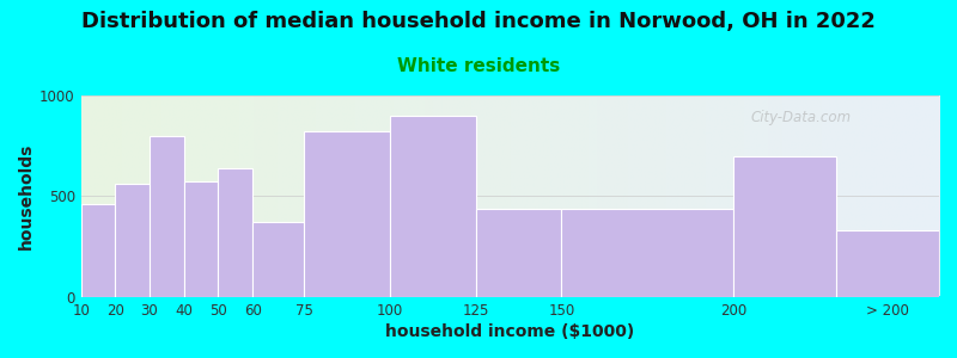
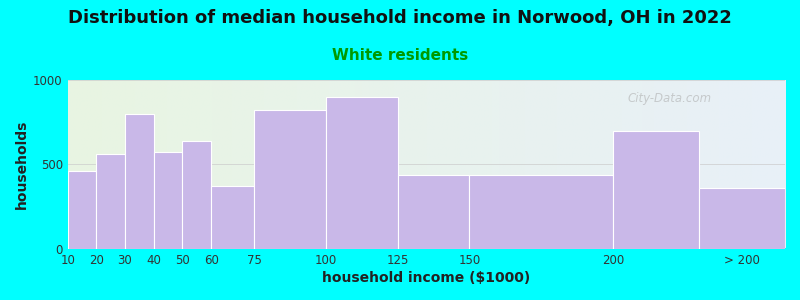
> 200: 330 -> 360
